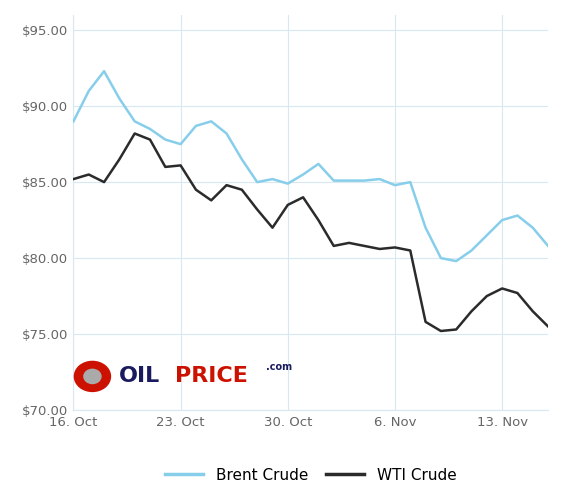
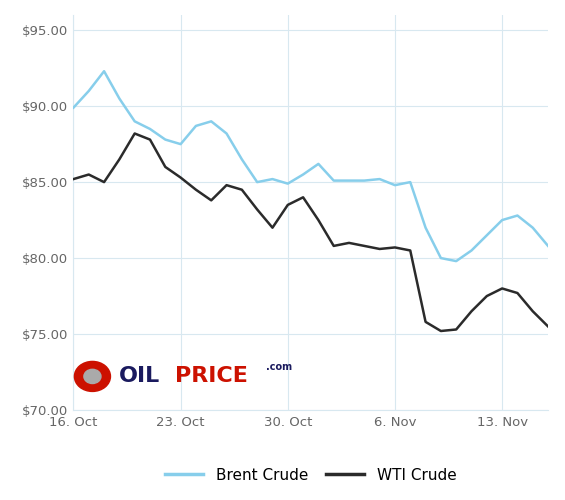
Brent Crude/16. Oct: $89.0 -> $89.9
WTI Crude/23. Oct: $86.1 -> $85.3
